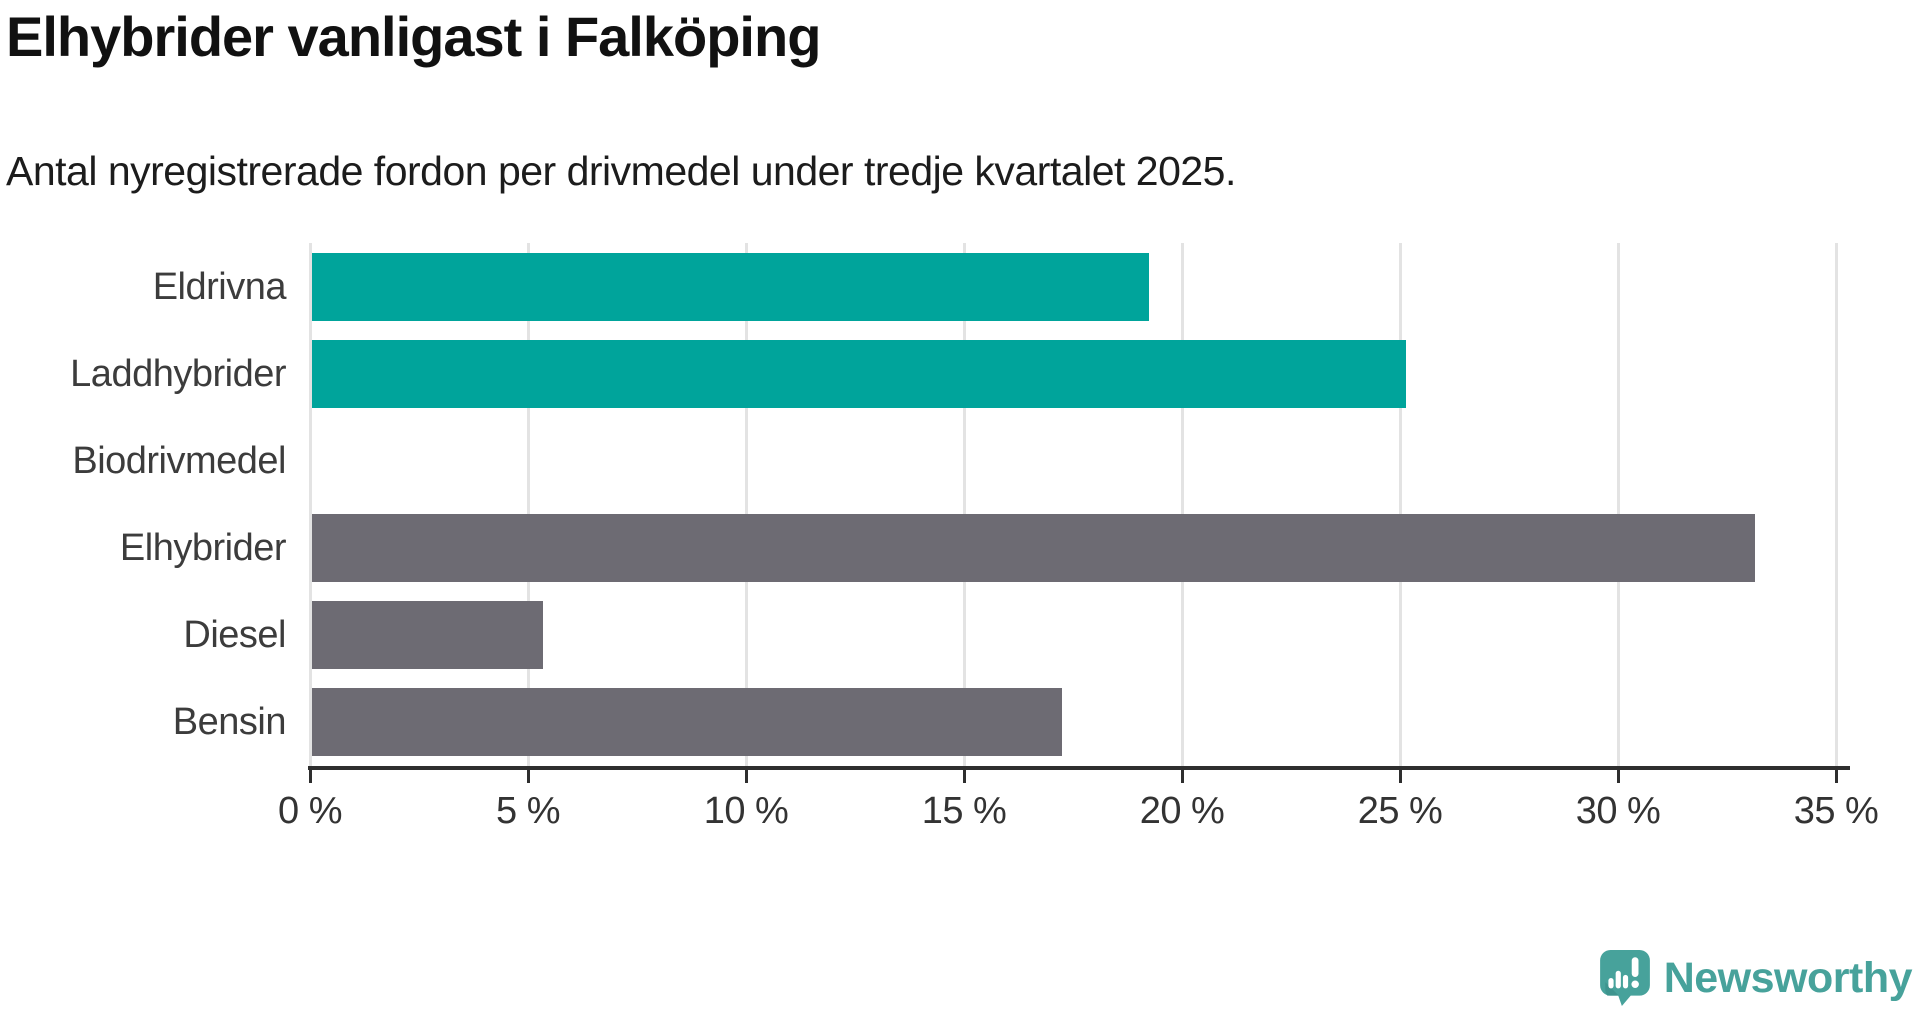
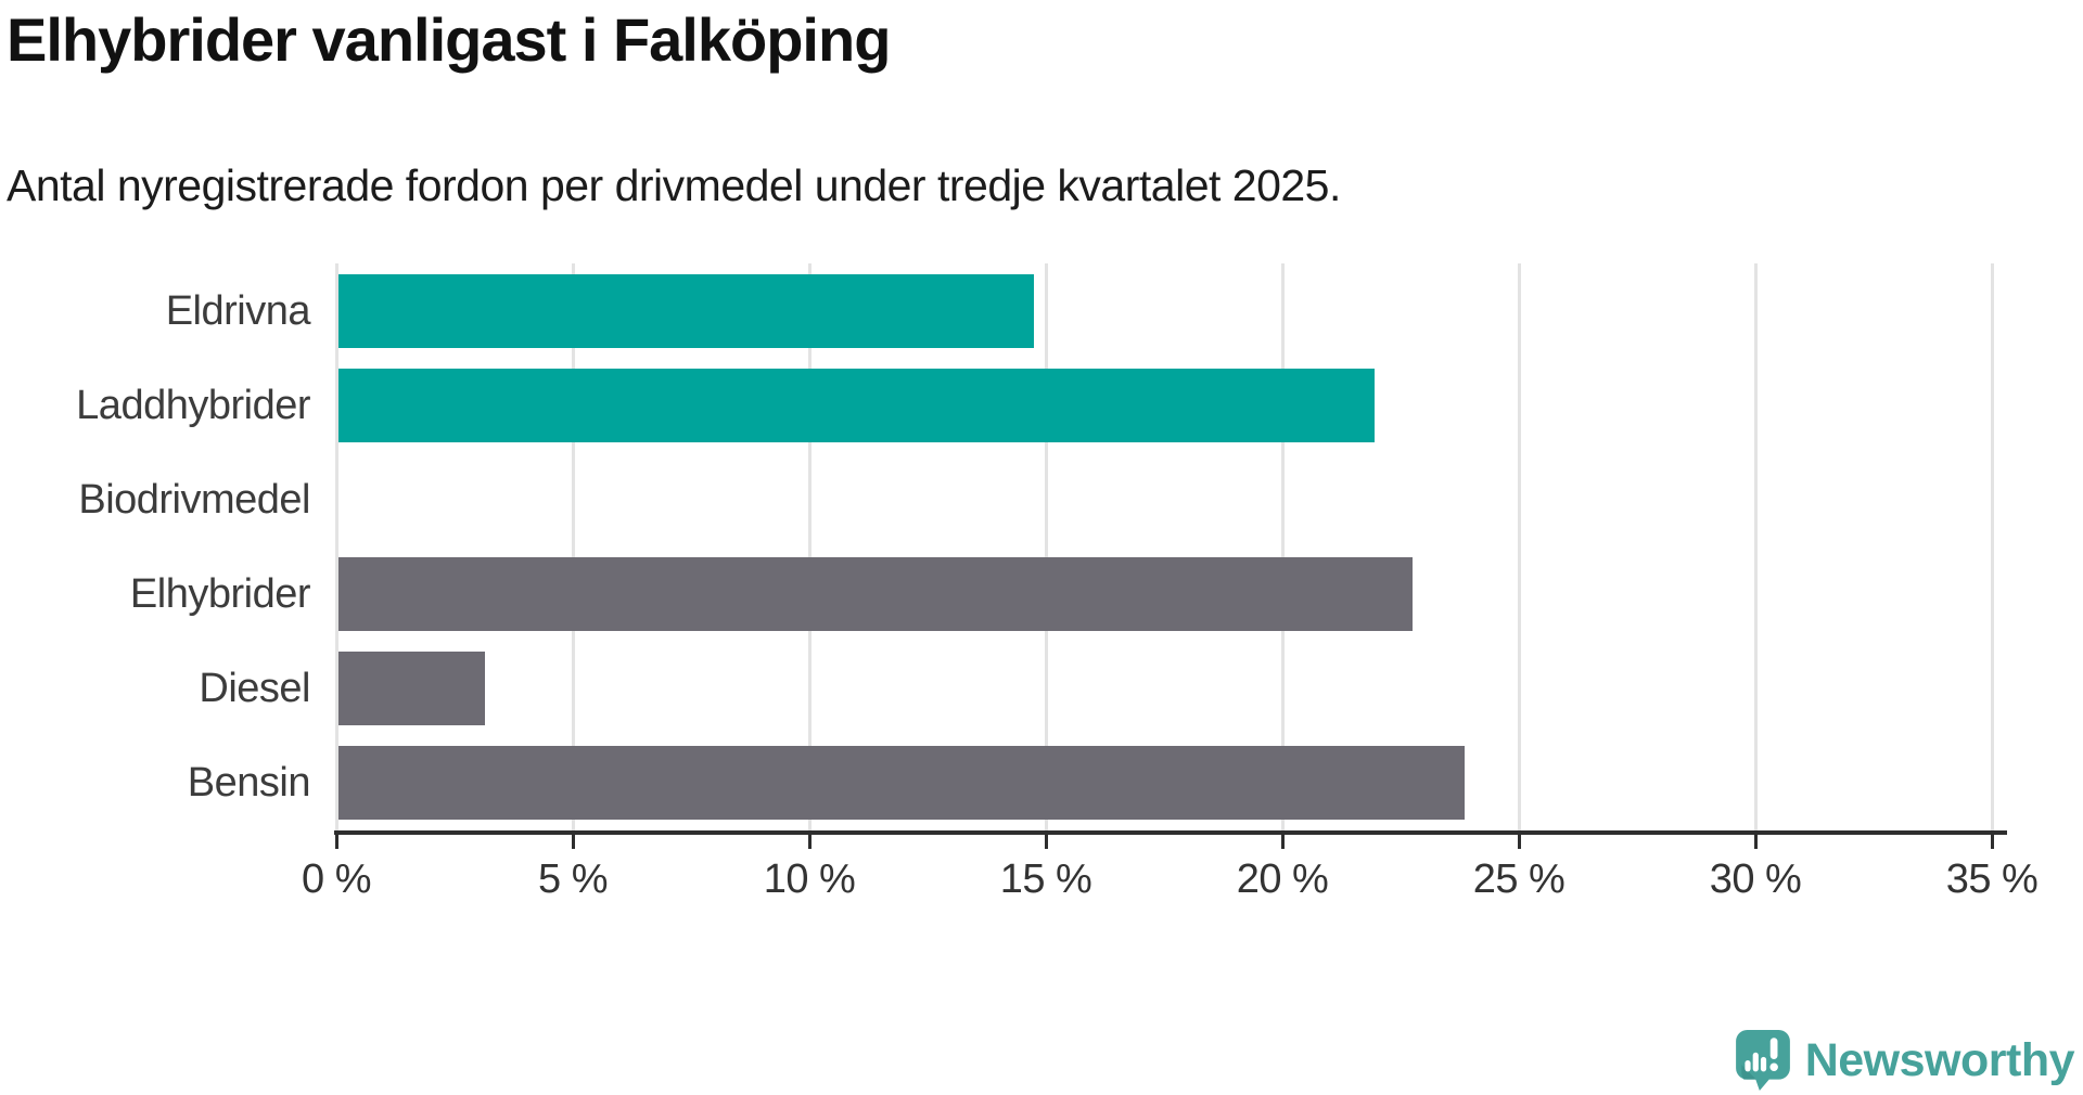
Eldrivna: 19.2% -> 14.7%
Laddhybrider: 25.1% -> 21.9%
Elhybrider: 33.1% -> 22.7%
Diesel: 5.3% -> 3.1%
Bensin: 17.2% -> 23.8%
